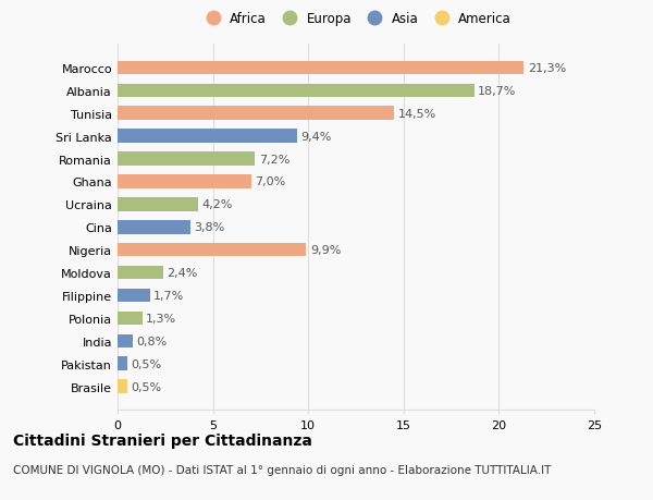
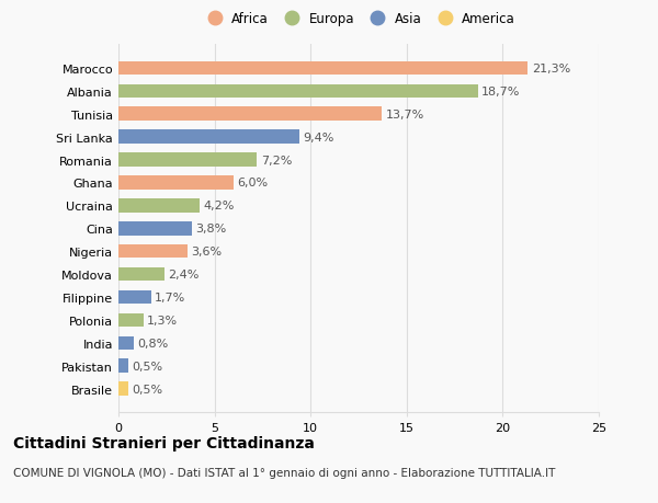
Tunisia: 14,5% -> 13,7%
Ghana: 7,0% -> 6,0%
Nigeria: 9,9% -> 3,6%
